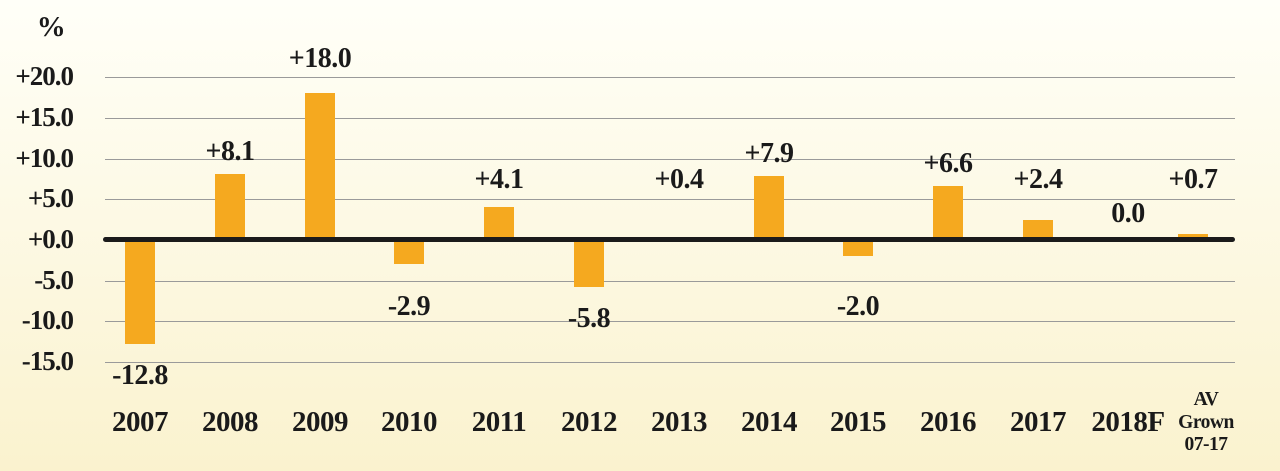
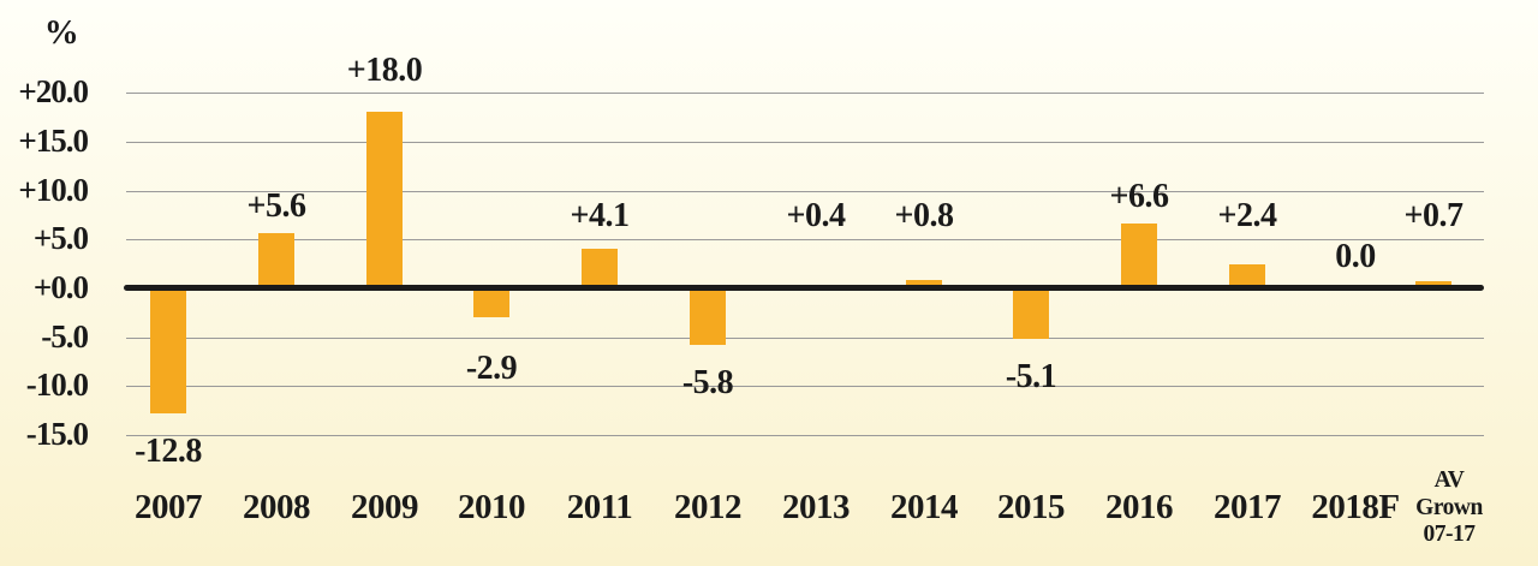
2008: +8.1 -> +5.6
2014: +7.9 -> +0.8
2015: -2.0 -> -5.1
